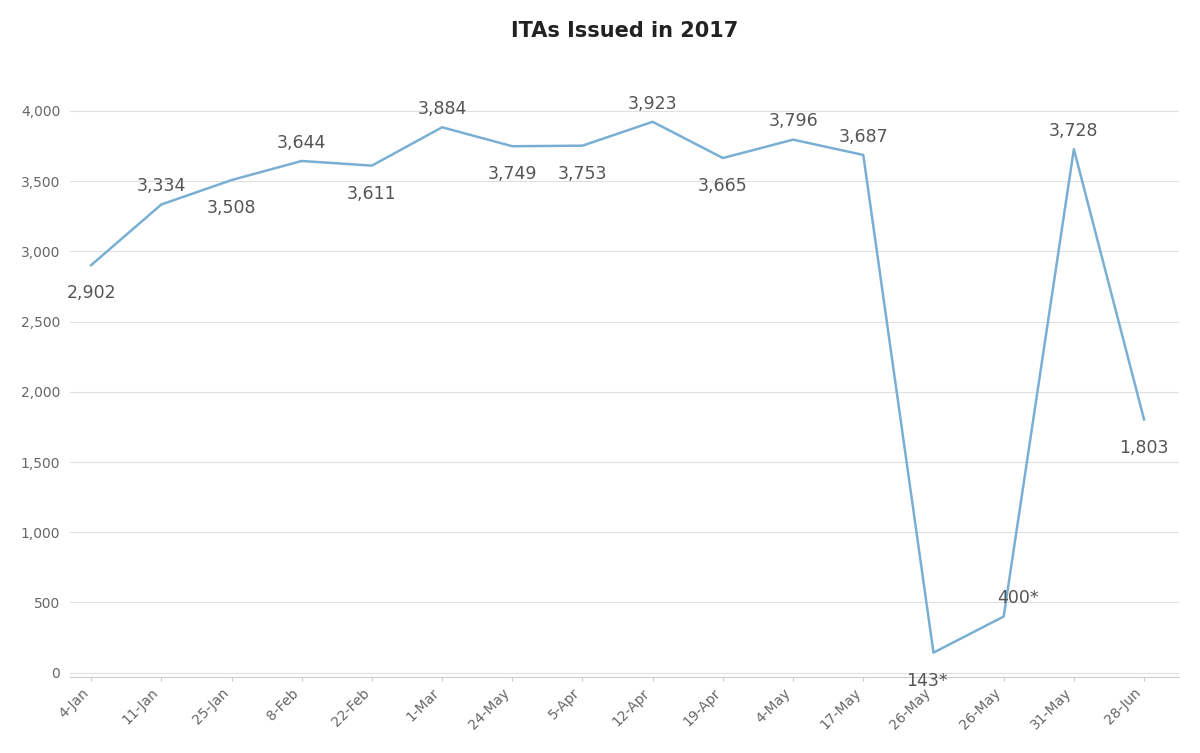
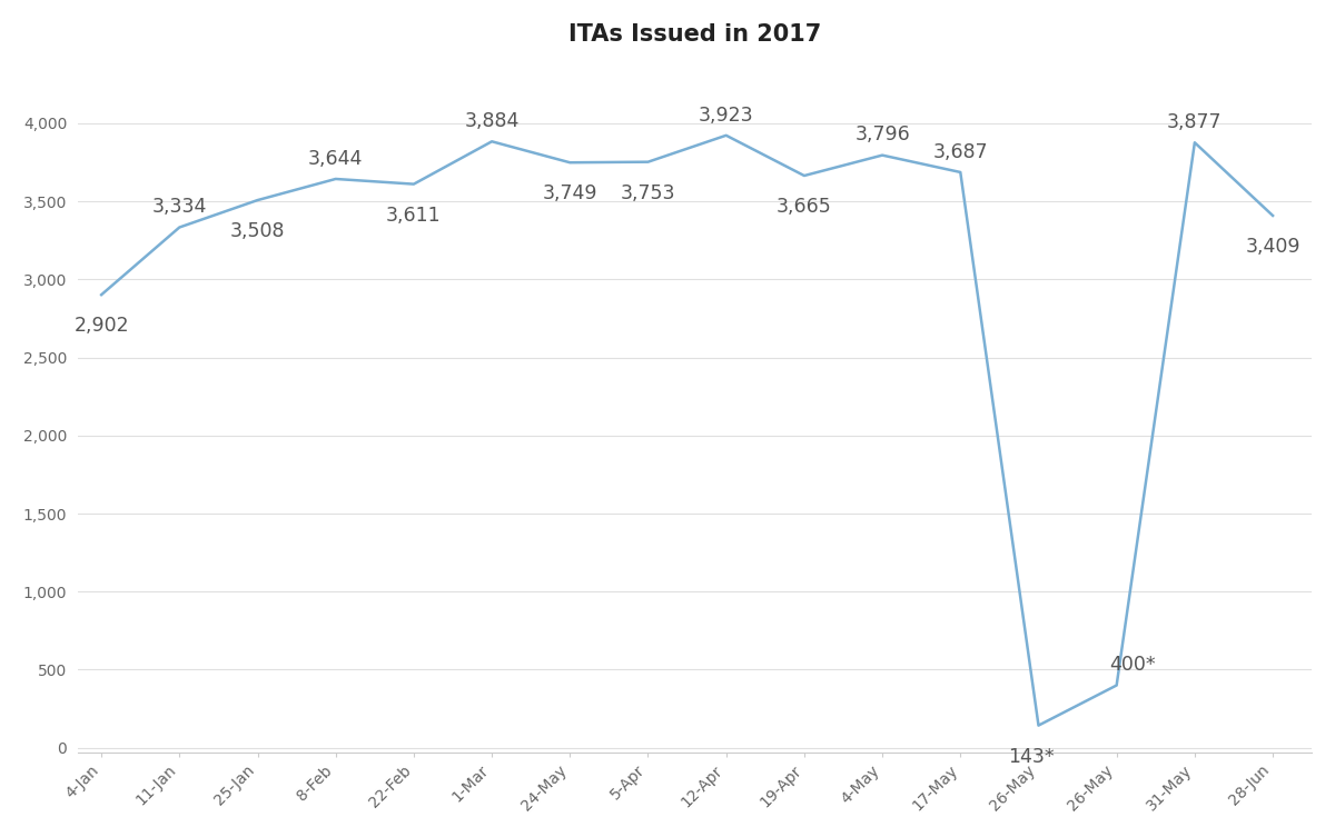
31-May: 3,728 -> 3,877
28-Jun: 1,803 -> 3,409
